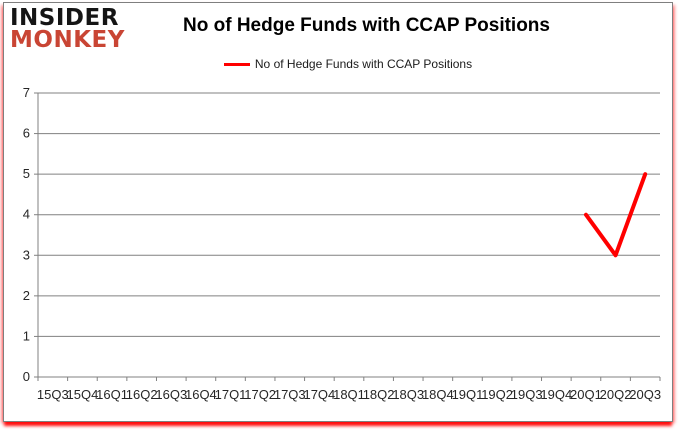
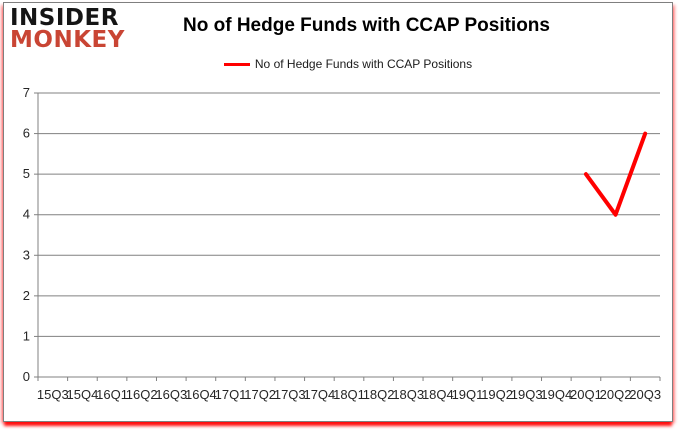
20Q1: 4 -> 5
20Q2: 3 -> 4
20Q3: 5 -> 6
